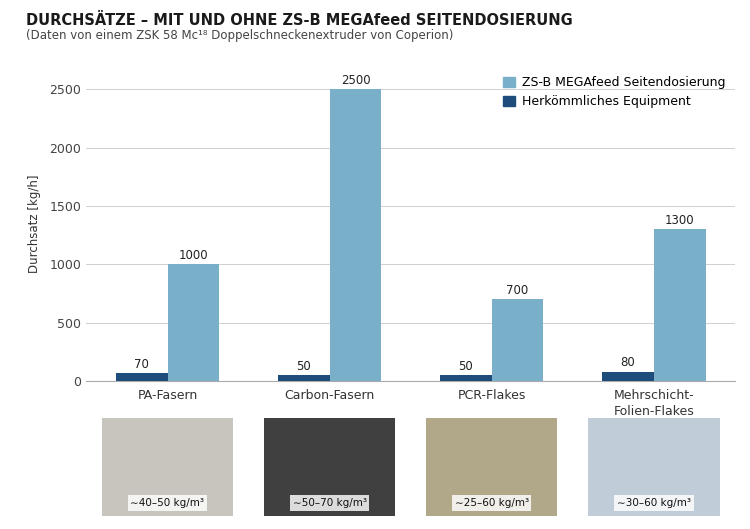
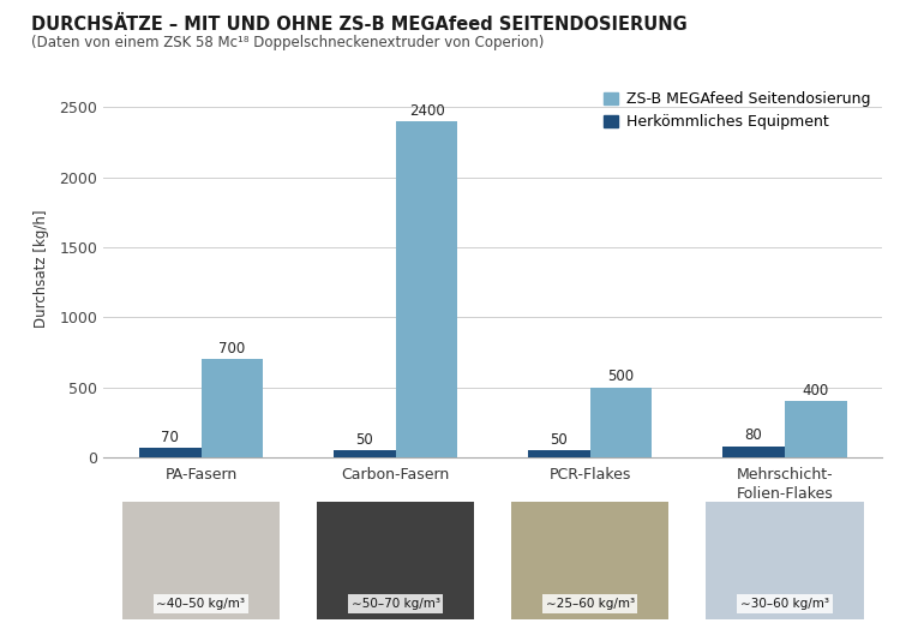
ZS-B MEGAfeed Seitendosierung/PA-Fasern: 1000 -> 700
ZS-B MEGAfeed Seitendosierung/Carbon-Fasern: 2500 -> 2400
ZS-B MEGAfeed Seitendosierung/PCR-Flakes: 700 -> 500
ZS-B MEGAfeed Seitendosierung/Mehrschicht- Folien-Flakes: 1300 -> 400
